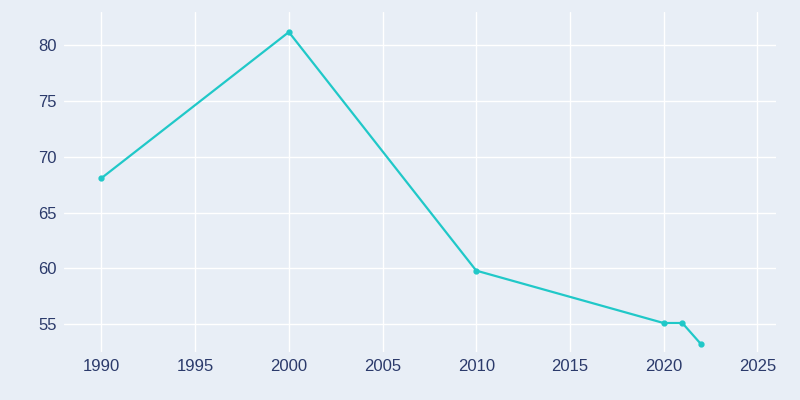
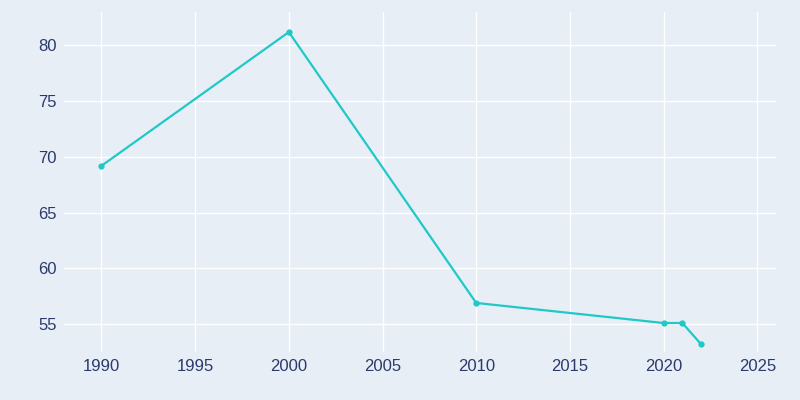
1990: 68.1 -> 69.2
2010: 59.8 -> 56.9
